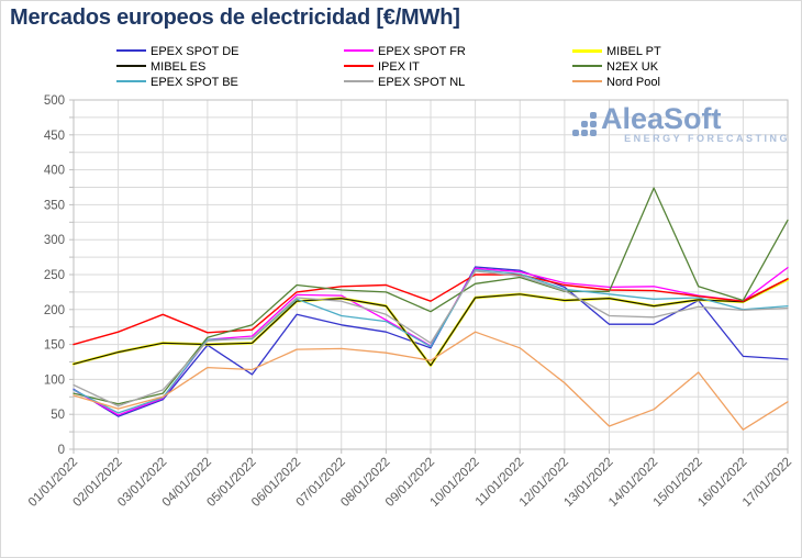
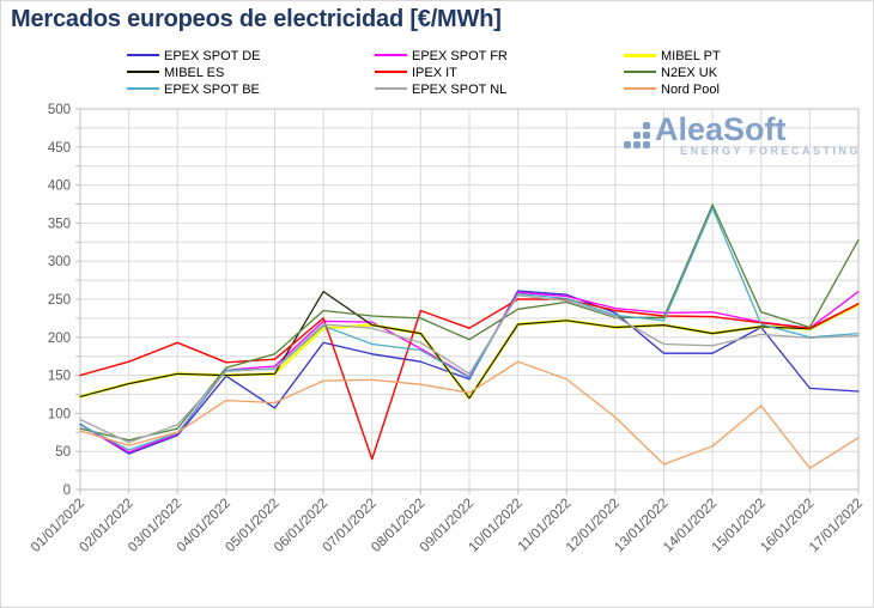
MIBEL ES/06/01/2022: 210 -> 260
IPEX IT/07/01/2022: 230 -> 40
EPEX SPOT BE/14/01/2022: 220 -> 370
